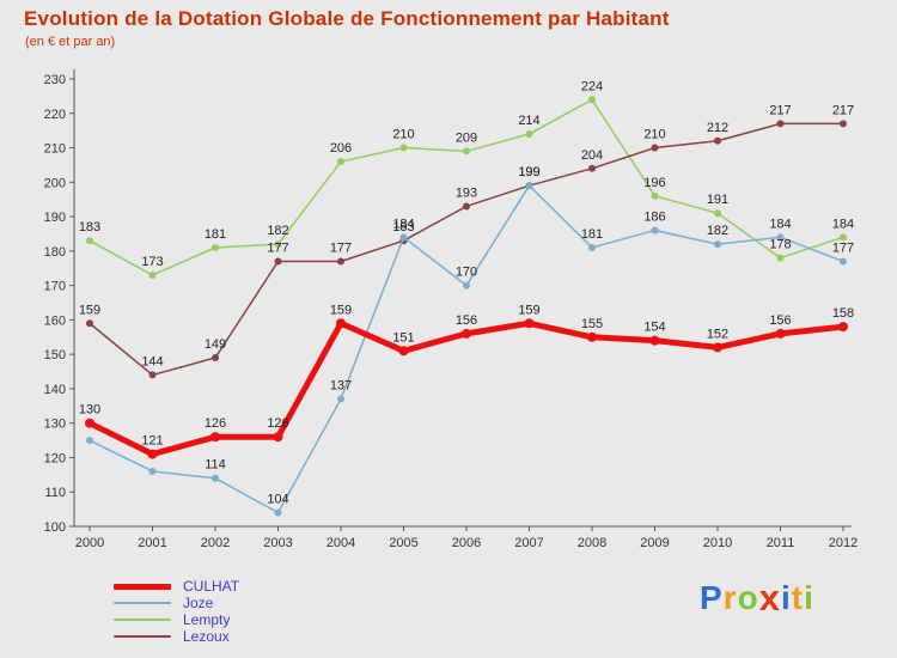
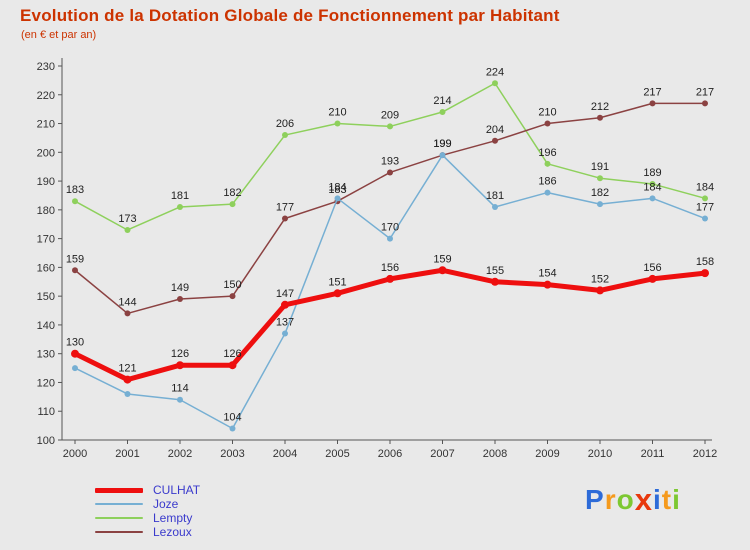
Lezoux/2003: 177 -> 150
CULHAT/2004: 159 -> 147
Lempty/2011: 178 -> 189
